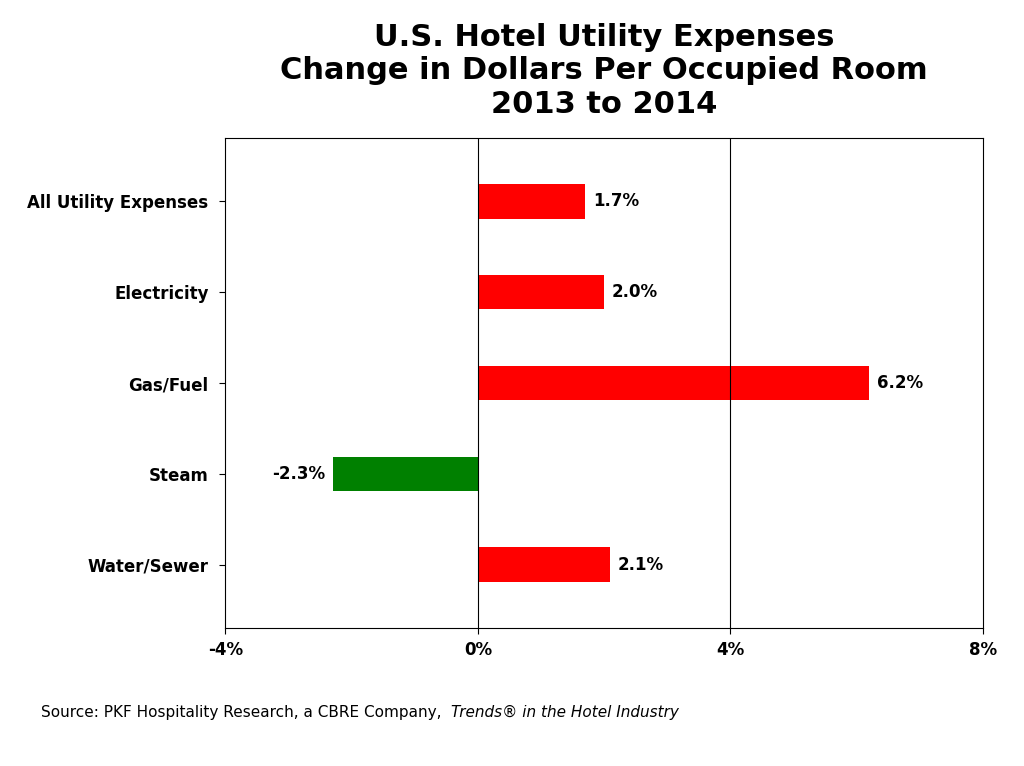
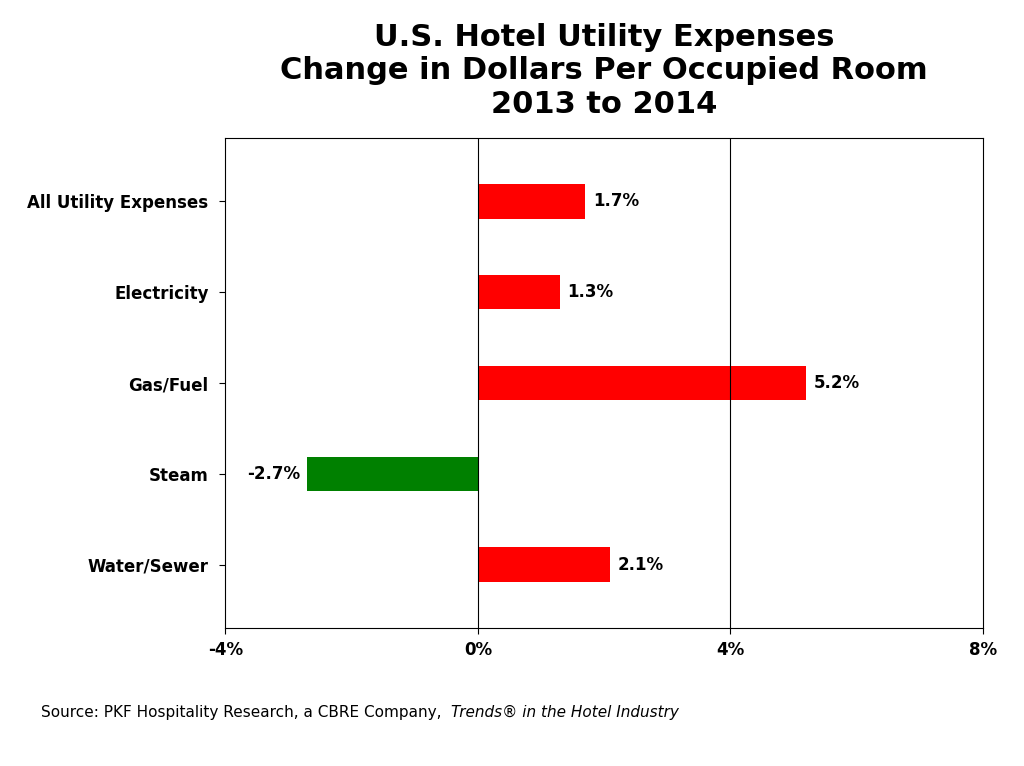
Electricity: 2.0% -> 1.3%
Gas/Fuel: 6.2% -> 5.2%
Steam: -2.3% -> -2.7%
